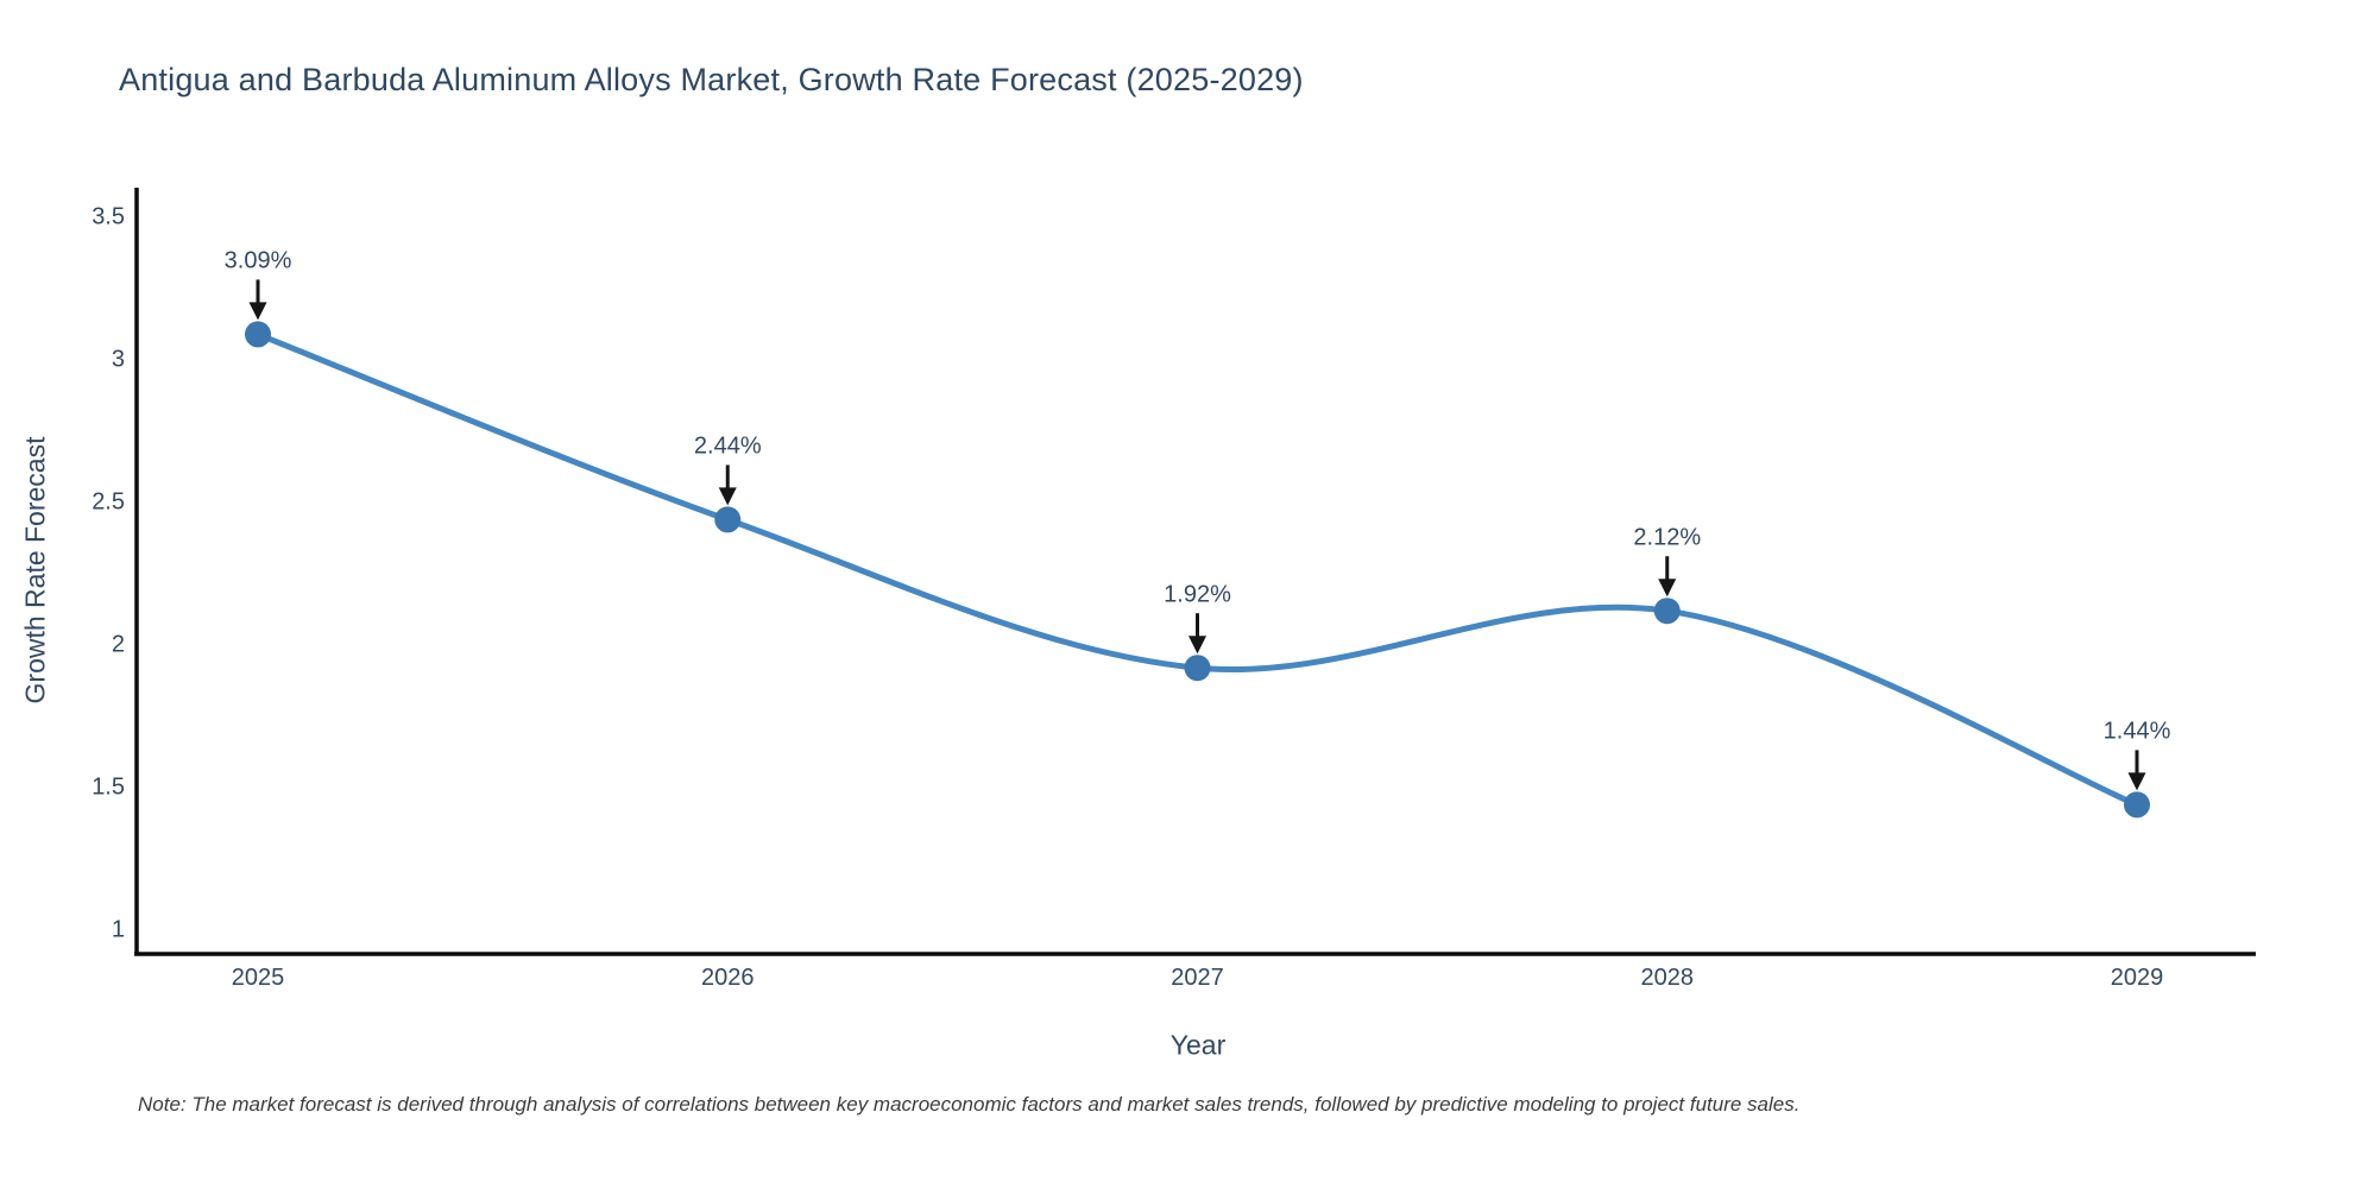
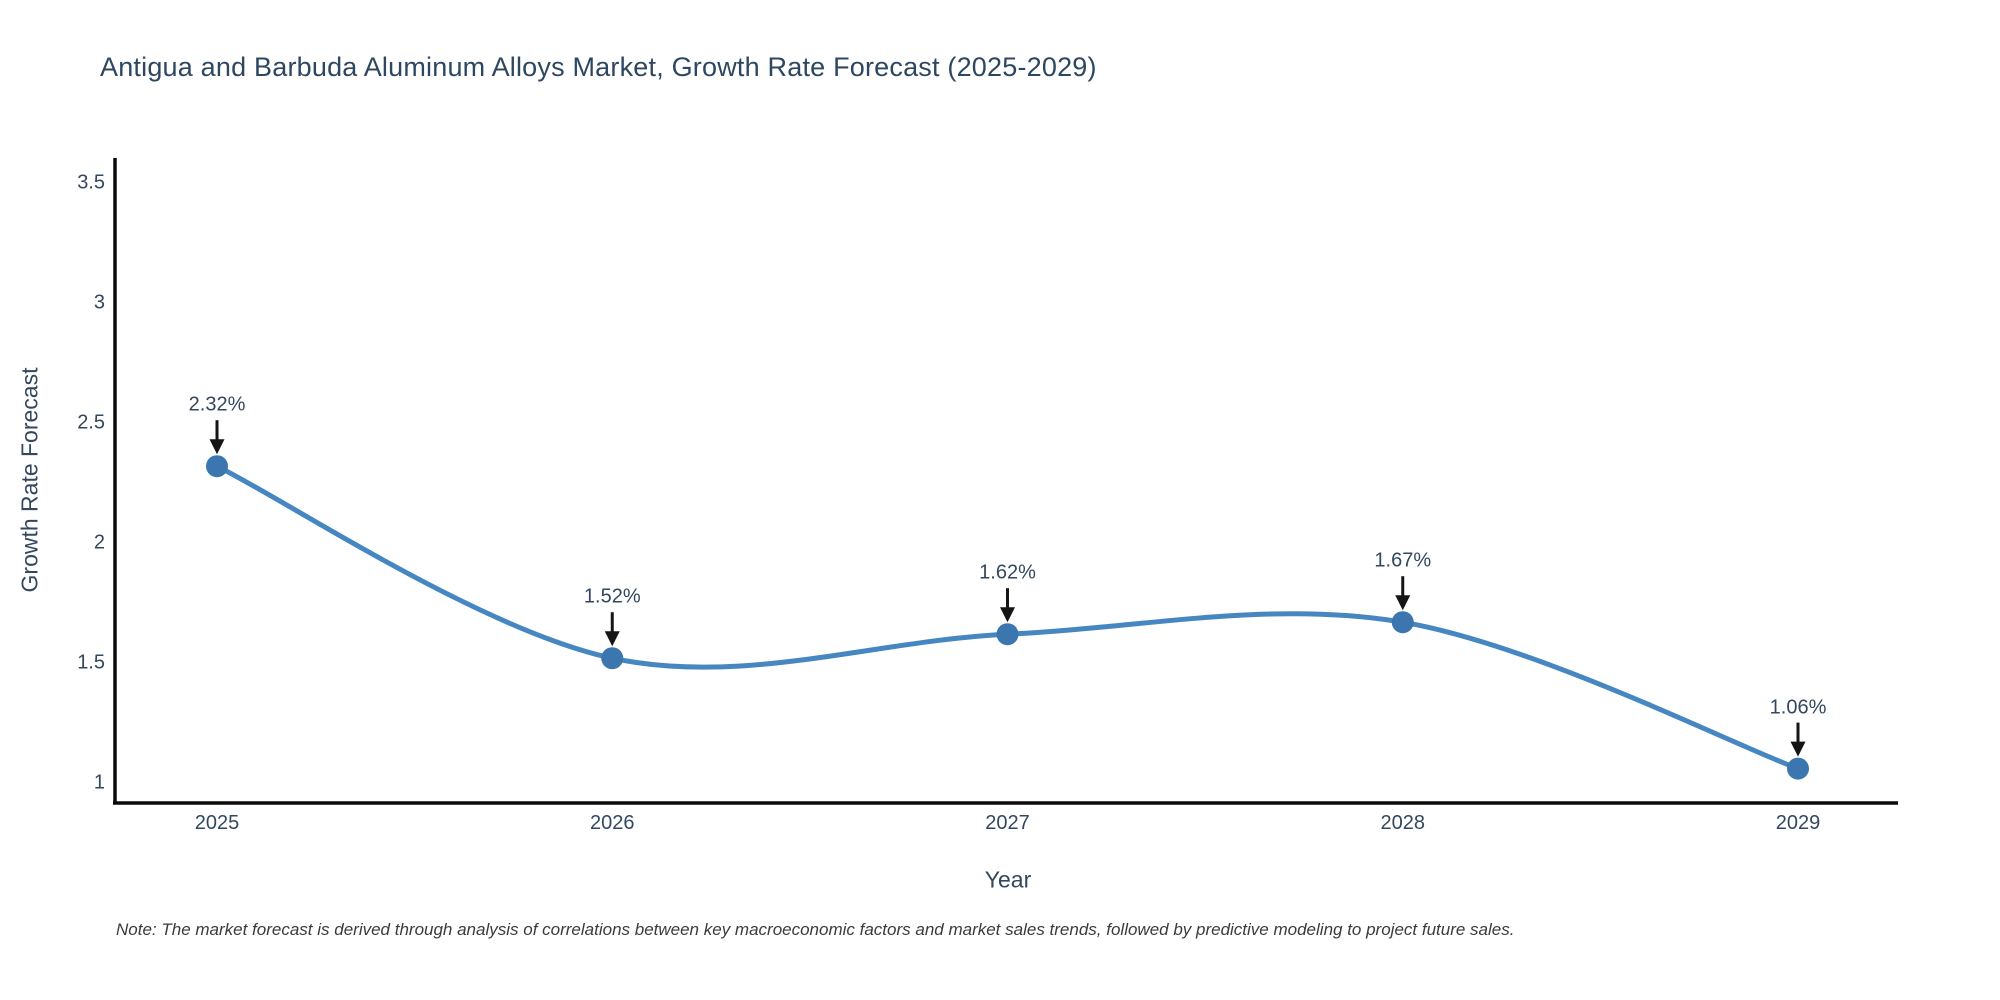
2025: 3.09% -> 2.32%
2026: 2.44% -> 1.52%
2027: 1.92% -> 1.62%
2028: 2.12% -> 1.67%
2029: 1.44% -> 1.06%
